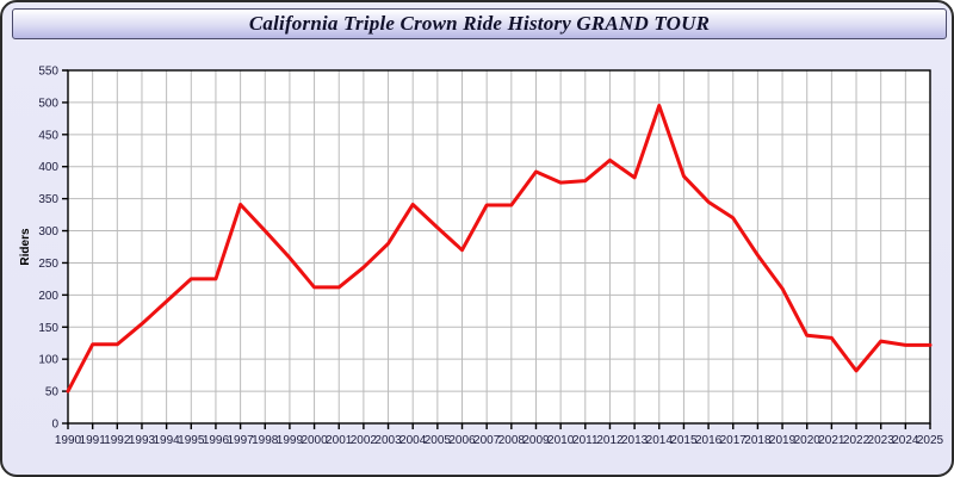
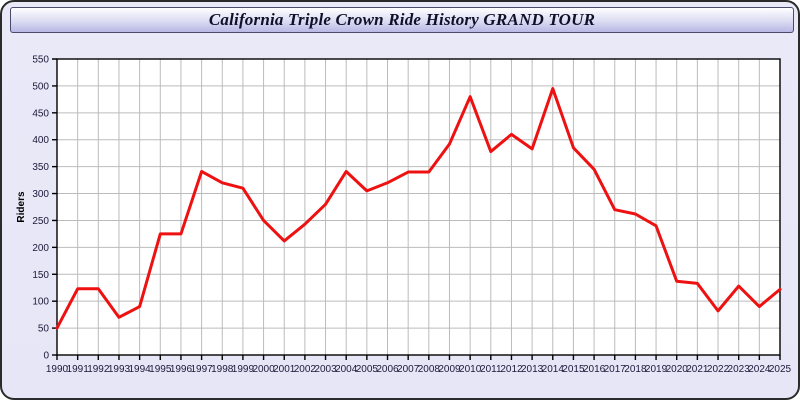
1993: 160 -> 70
1994: 190 -> 90
1998: 300 -> 320
1999: 260 -> 310
2000: 210 -> 250
2006: 270 -> 320
2010: 380 -> 480
2017: 320 -> 270
2019: 210 -> 240
2024: 120 -> 90
